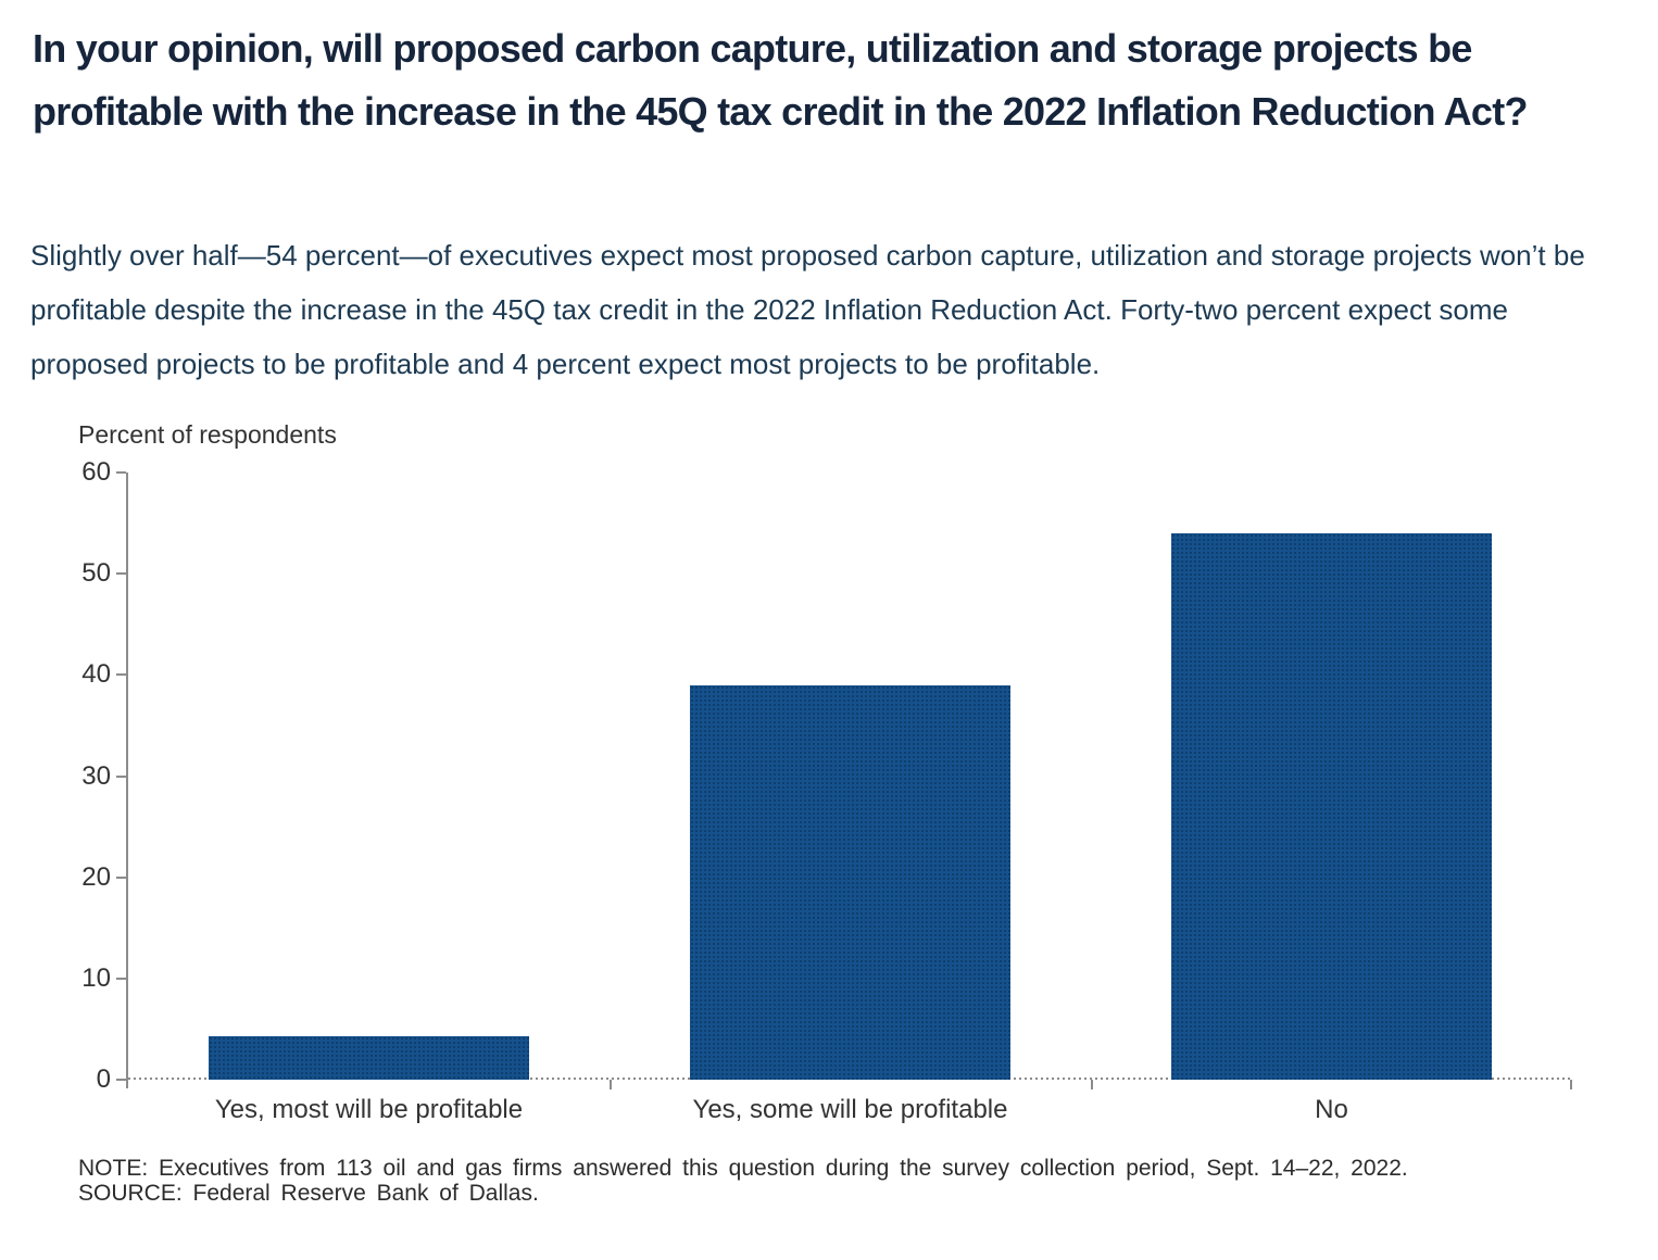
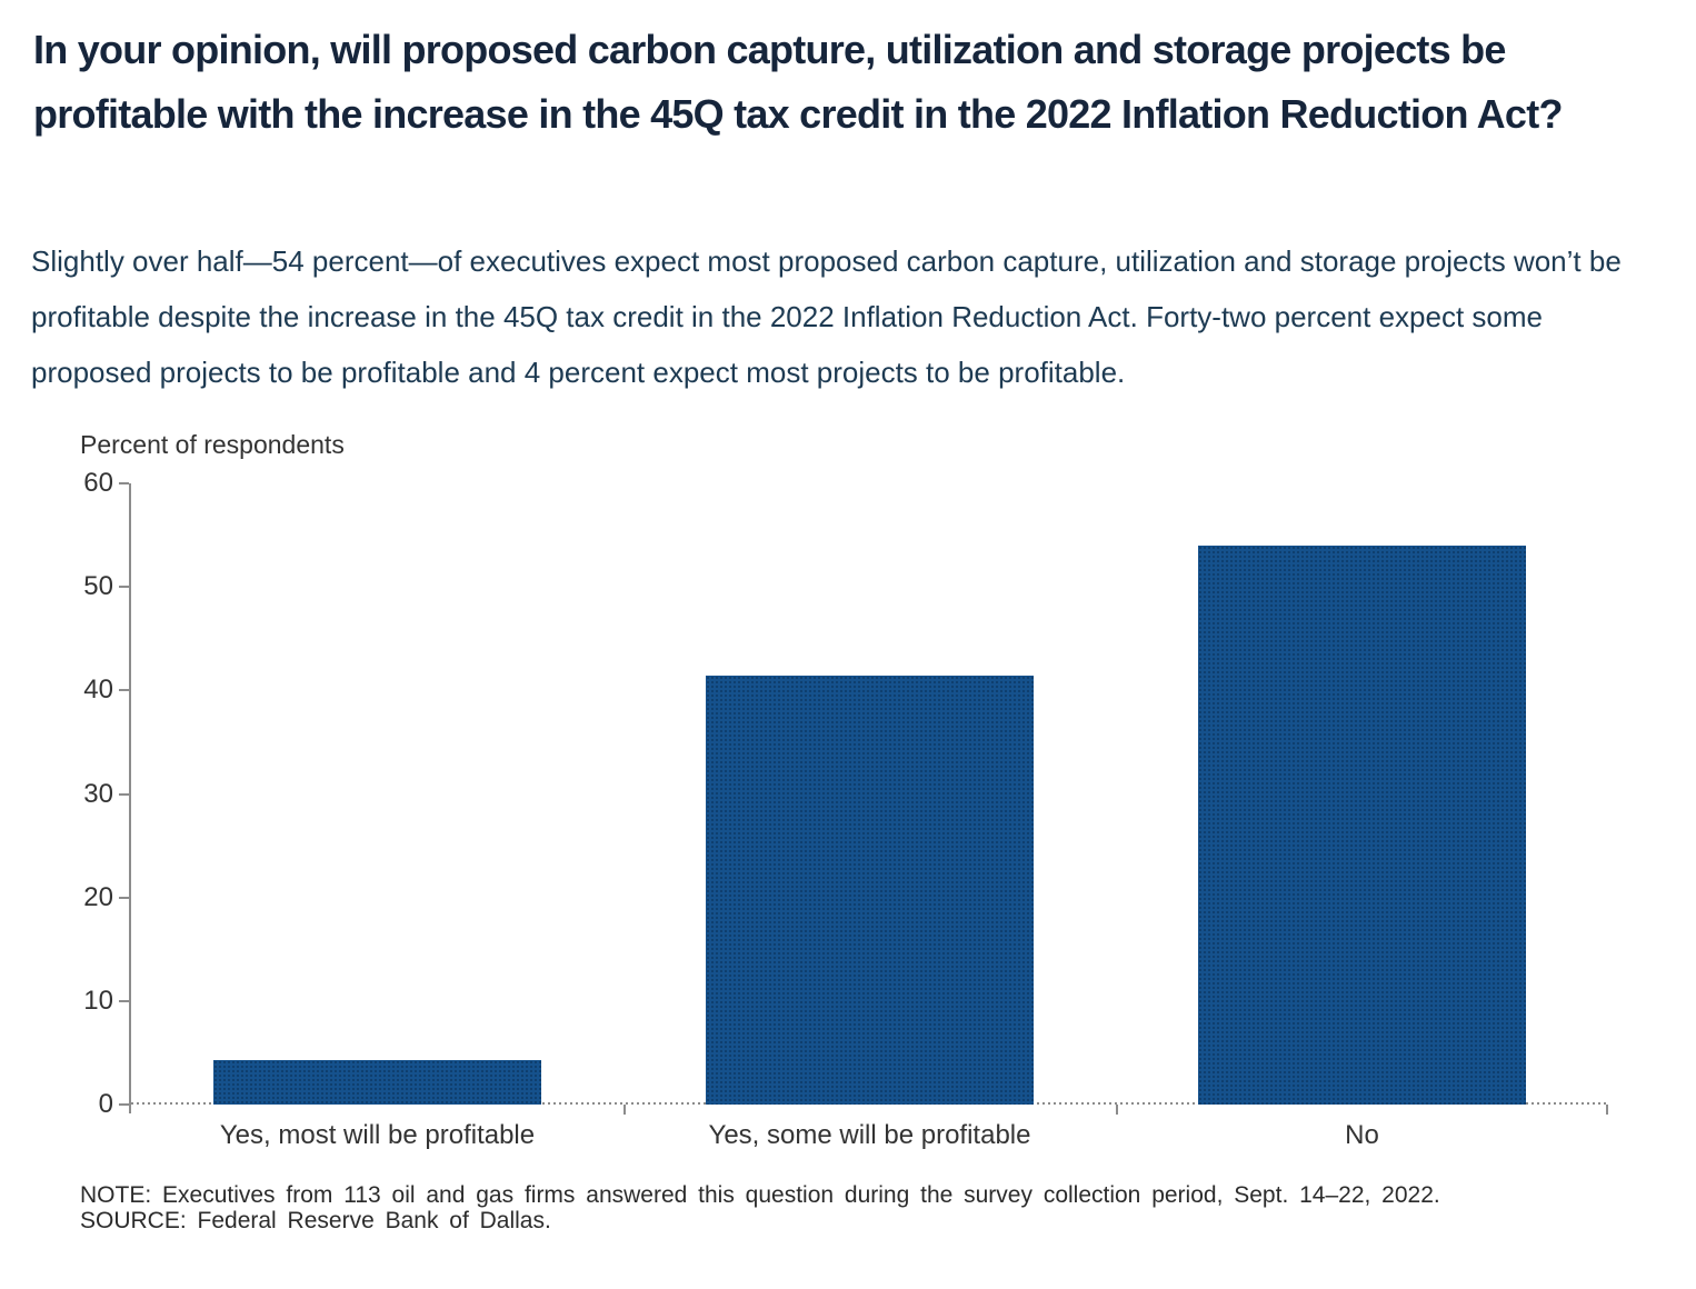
Yes, some will be profitable: 39 -> 41
